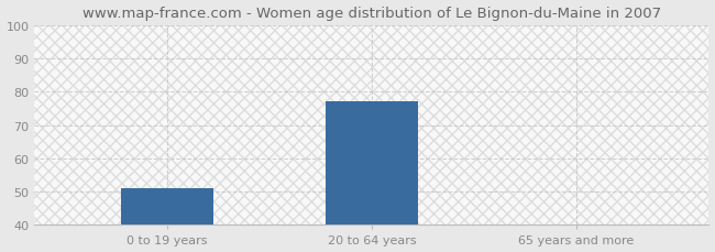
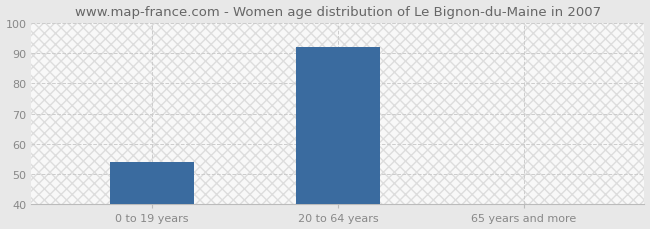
0 to 19 years: 51 -> 54
20 to 64 years: 77 -> 92
